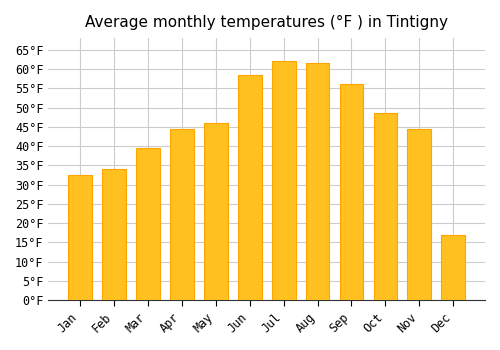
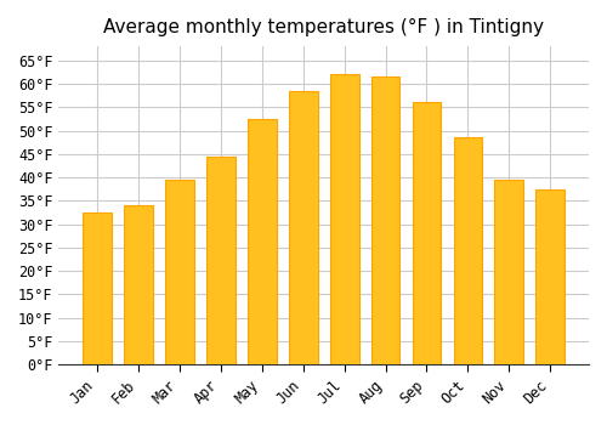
May: 46.0°F -> 52.5°F
Nov: 44.5°F -> 39.5°F
Dec: 17.0°F -> 37.5°F
